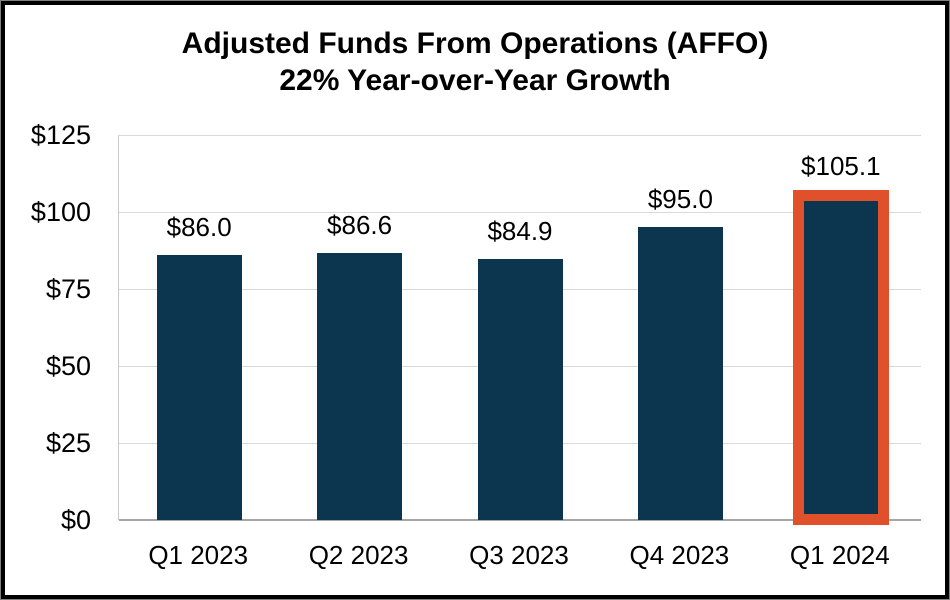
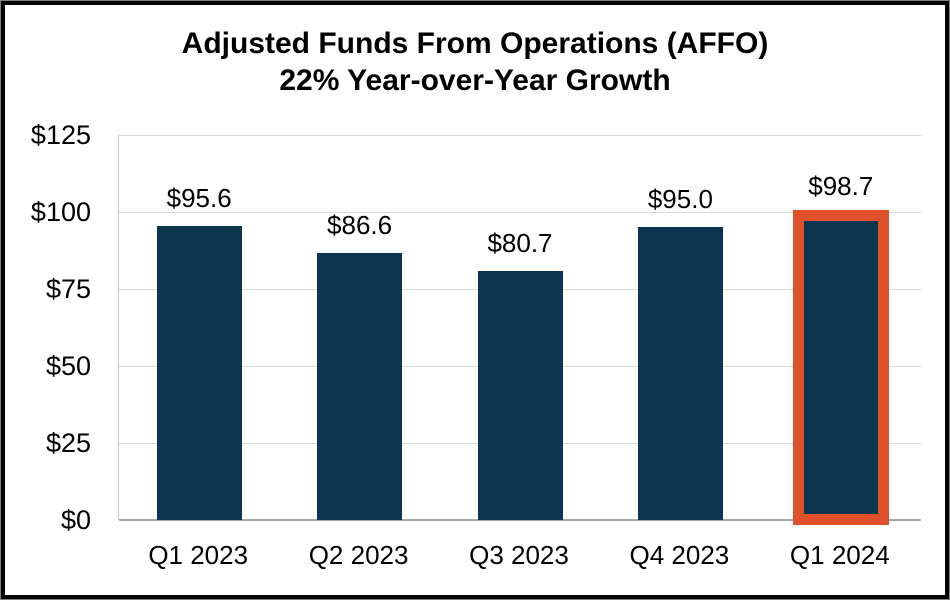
Q1 2023: $86.0 -> $95.6
Q3 2023: $84.9 -> $80.7
Q1 2024: $105.1 -> $98.7
